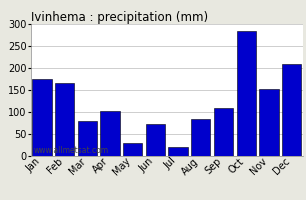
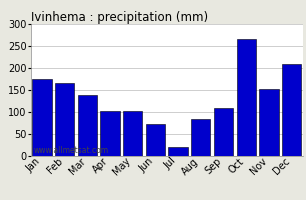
Mar: 80 -> 138
May: 30 -> 102
Oct: 285 -> 265
